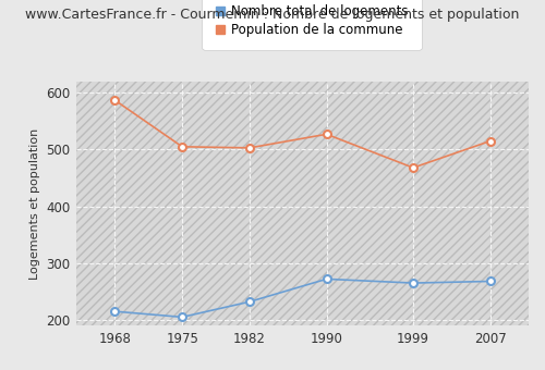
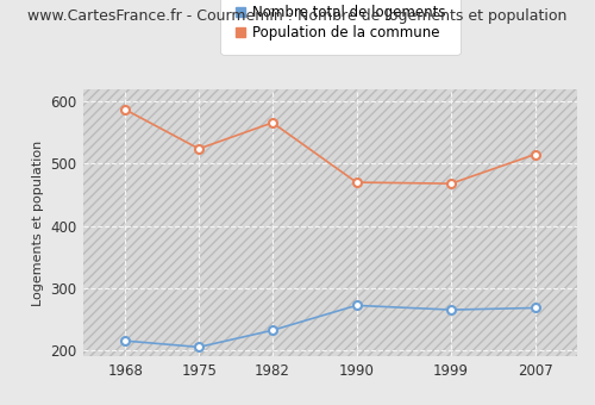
Population de la commune/1975: 505 -> 524
Population de la commune/1982: 503 -> 566
Population de la commune/1990: 527 -> 470
